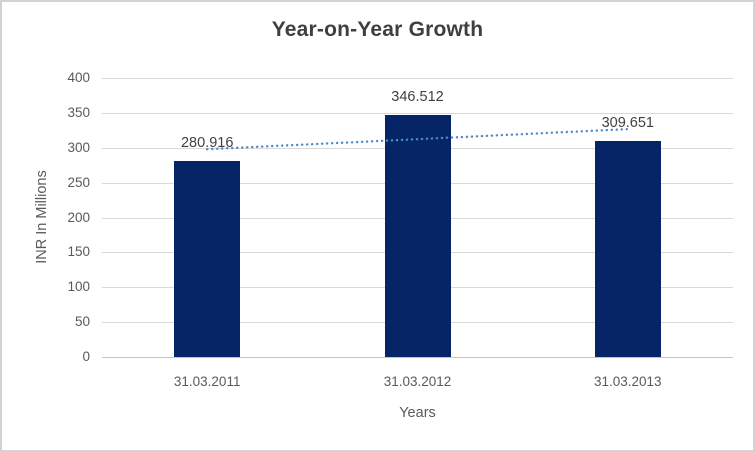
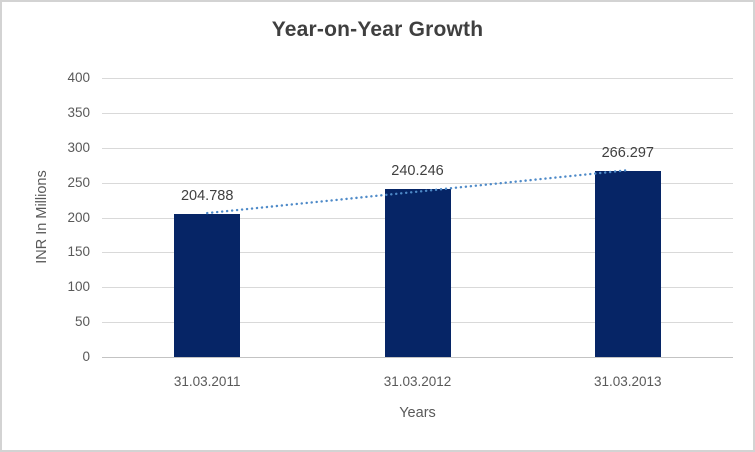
31.03.2011: 280.916 -> 204.788
31.03.2012: 346.512 -> 240.246
31.03.2013: 309.651 -> 266.297
